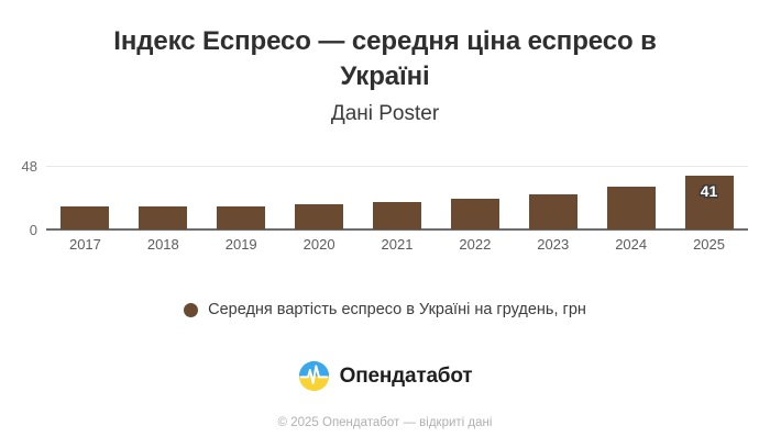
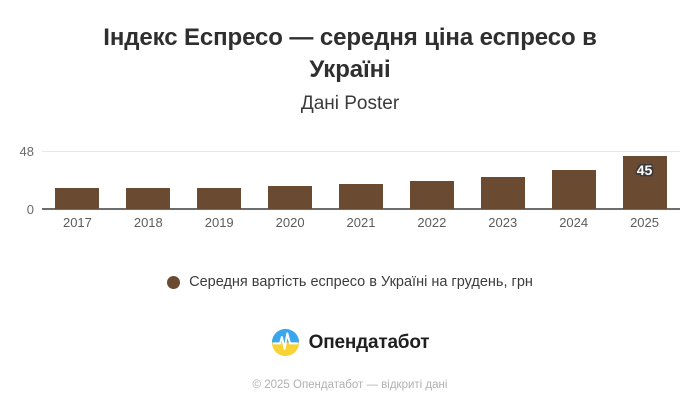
2025: 41 -> 45
